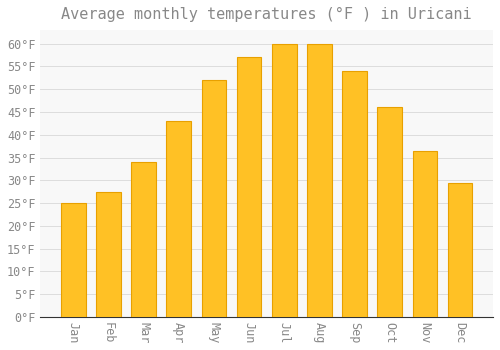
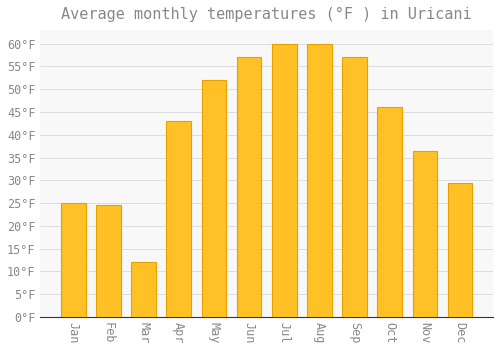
Feb: 27.5°F -> 24.5°F
Mar: 34.0°F -> 12.0°F
Sep: 54.0°F -> 57.0°F
